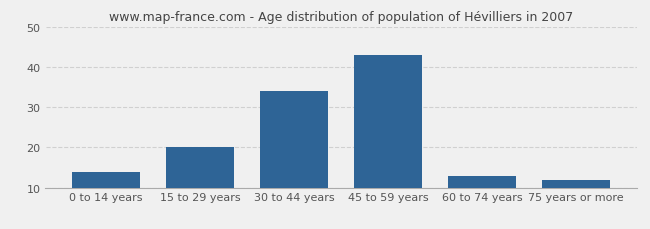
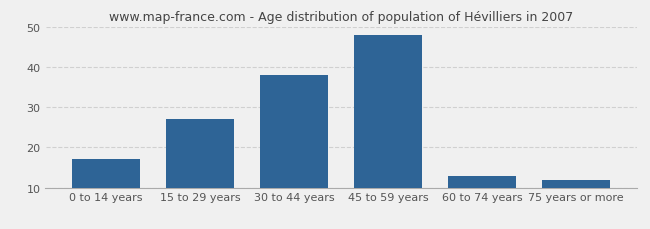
0 to 14 years: 14 -> 17
15 to 29 years: 20 -> 27
30 to 44 years: 34 -> 38
45 to 59 years: 43 -> 48
